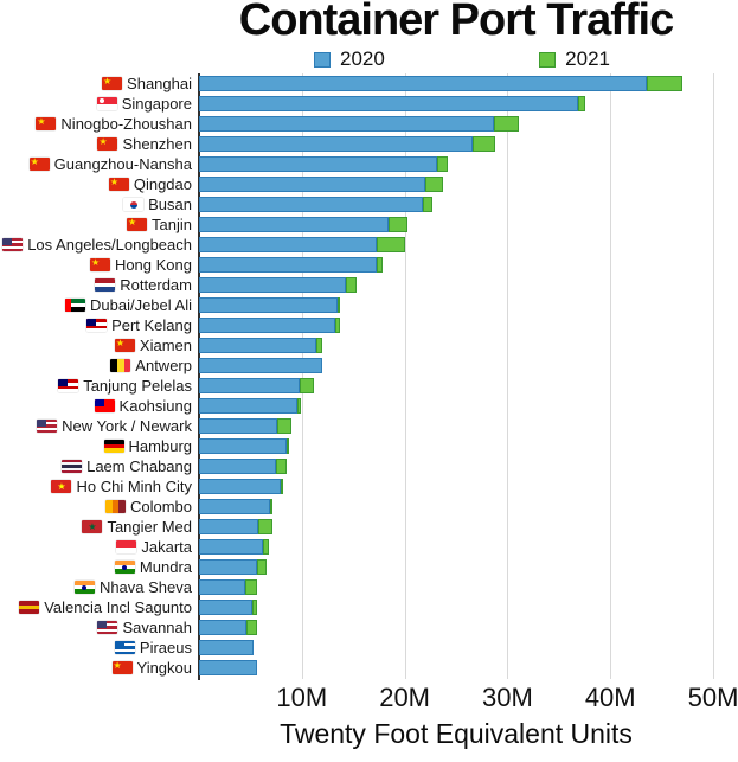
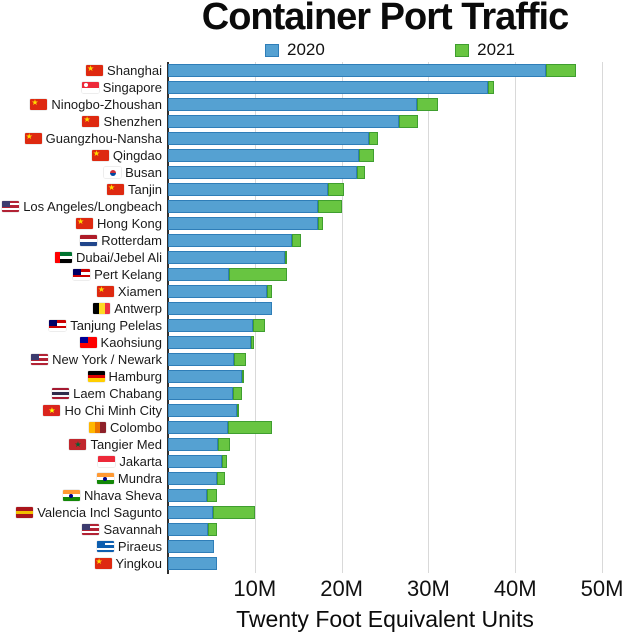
2020/Pert Kelang: 13M -> 7M
2021/Colombo: 7M -> 12M
2021/Valencia Incl Sagunto: 6M -> 10M
